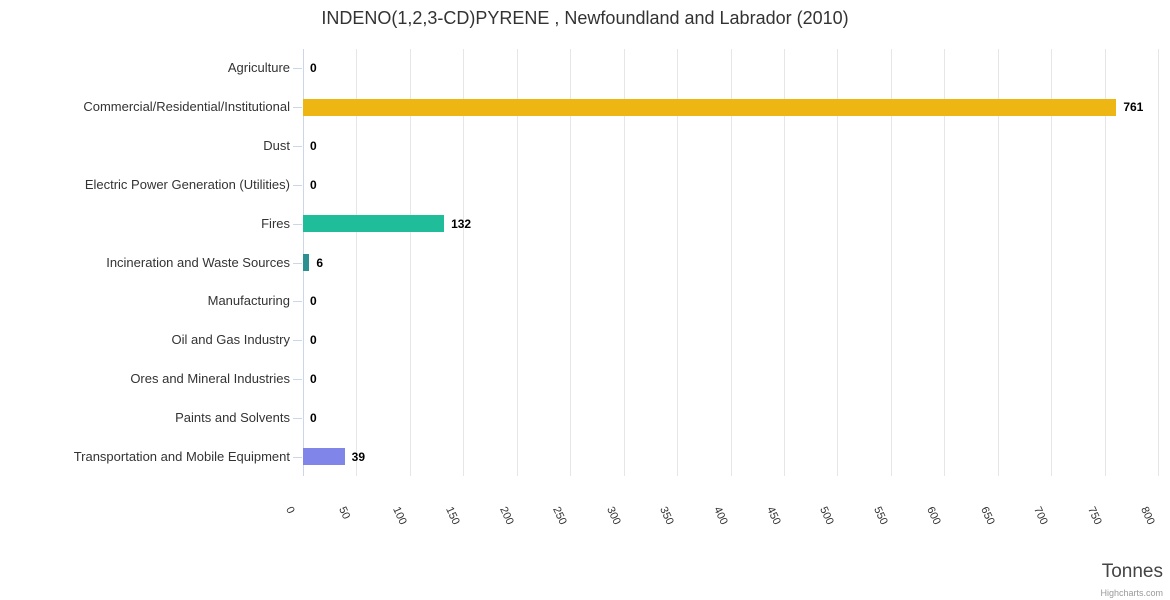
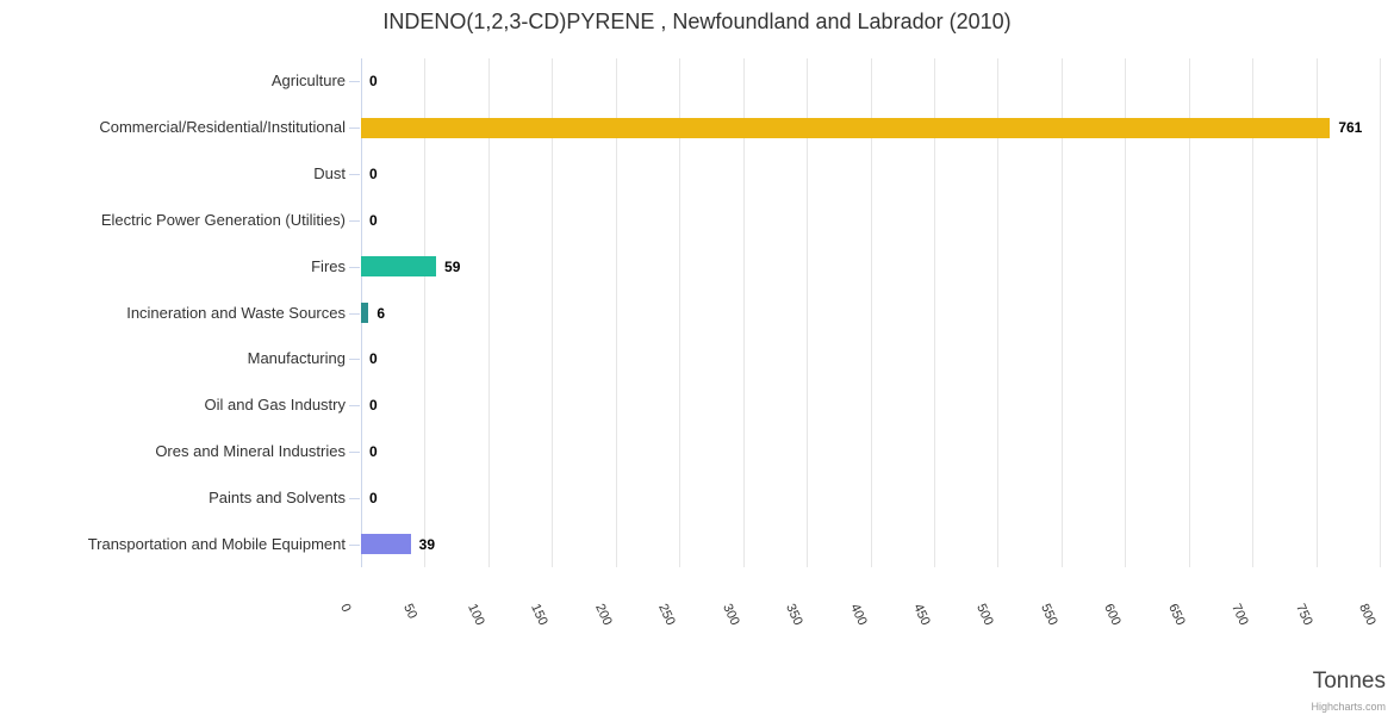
Fires: 132 -> 59
